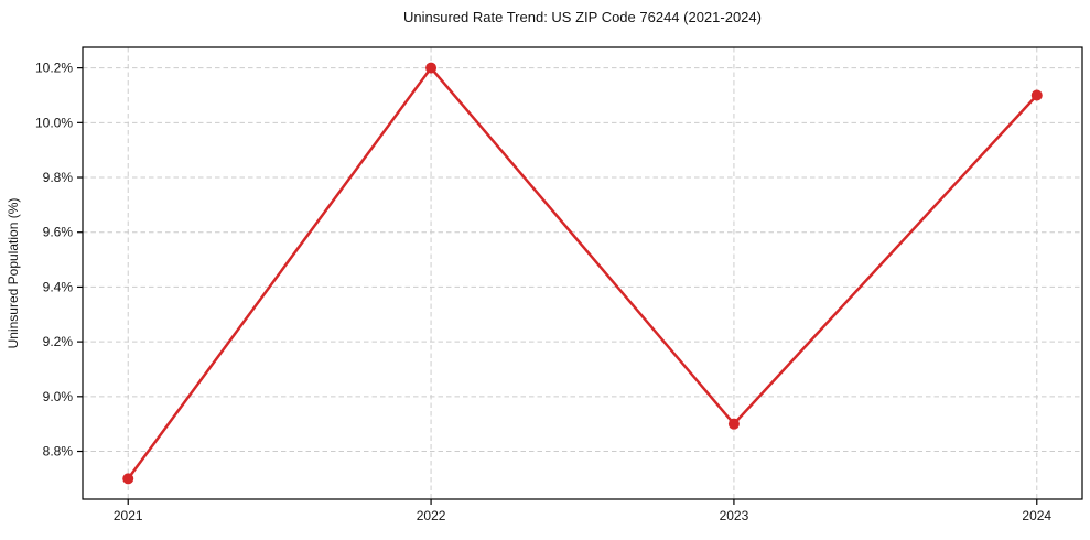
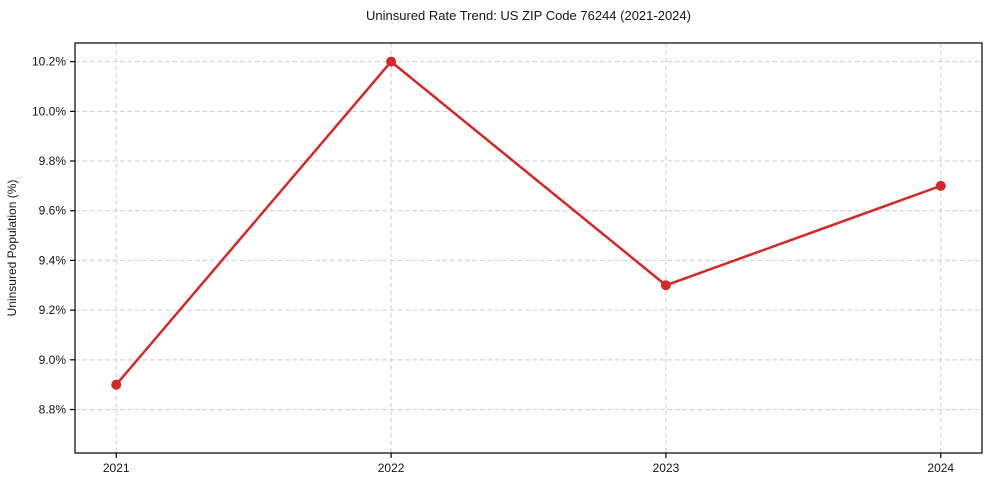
2021: 8.7% -> 8.9%
2023: 8.9% -> 9.3%
2024: 10.1% -> 9.7%
